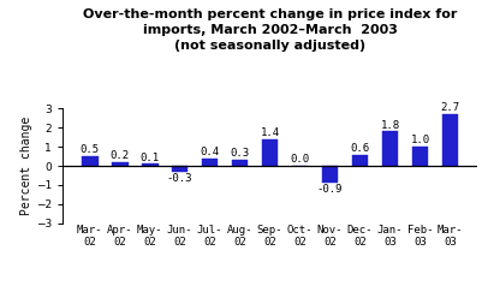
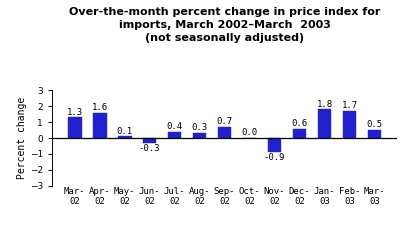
Mar- 02: 0.5 -> 1.3
Apr- 02: 0.2 -> 1.6
Sep- 02: 1.4 -> 0.7
Feb- 03: 1.0 -> 1.7
Mar- 03: 2.7 -> 0.5
